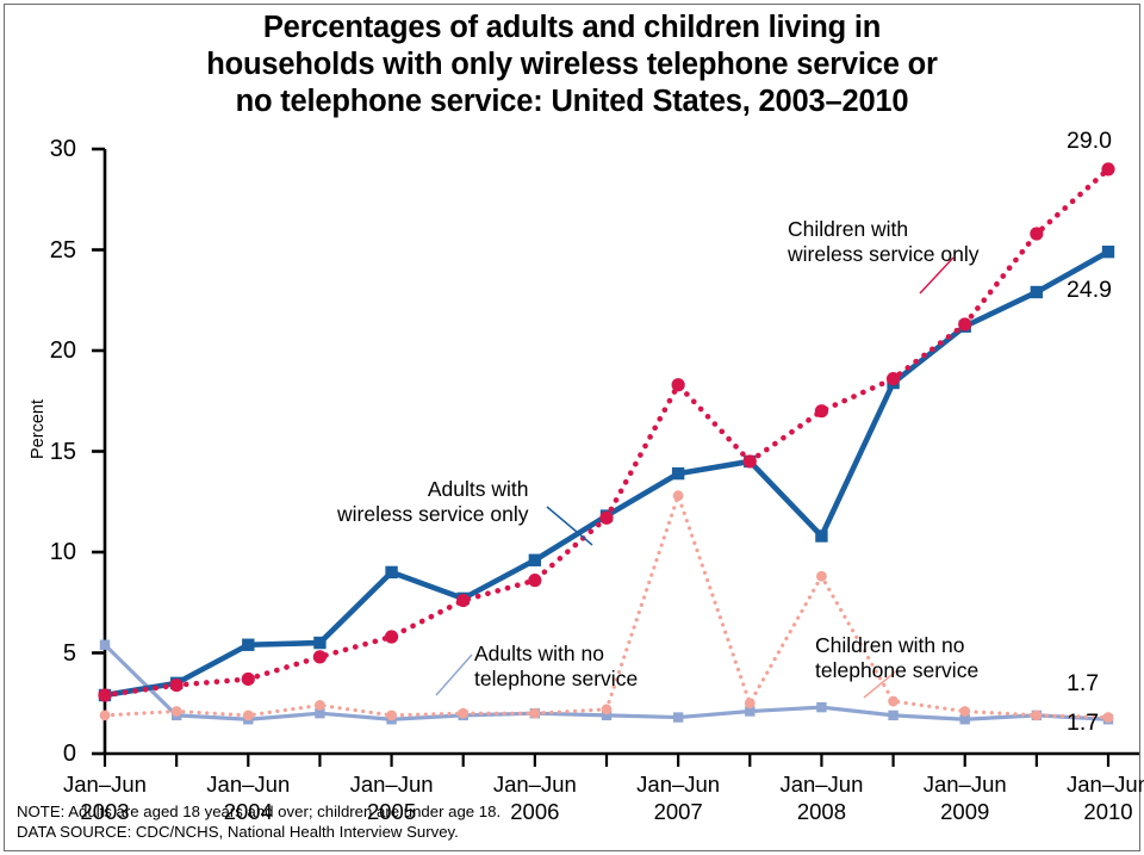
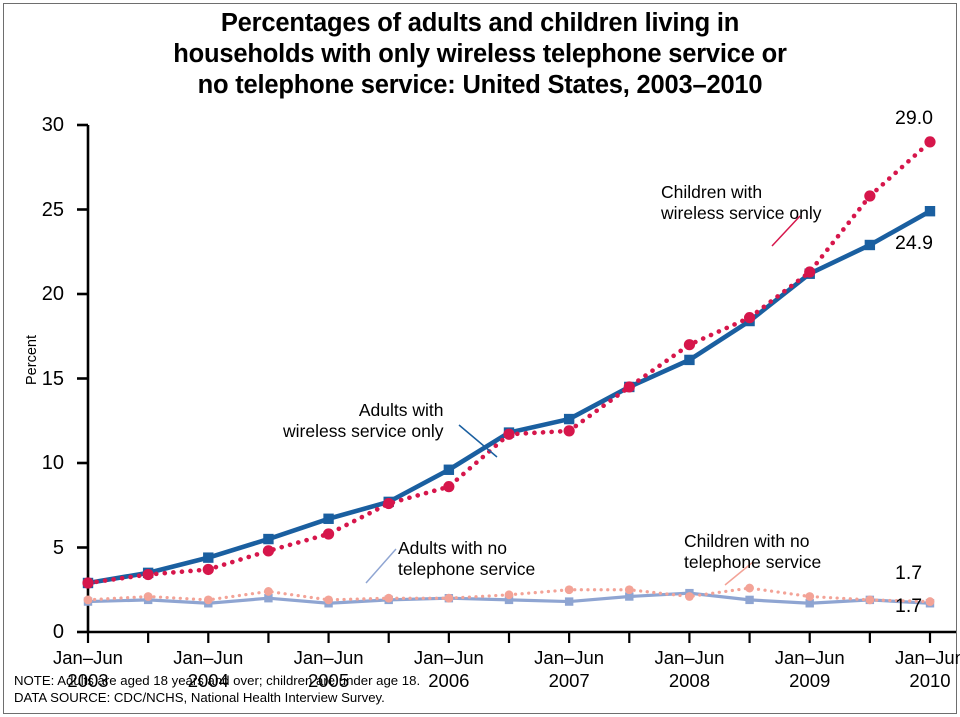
Adults with no telephone service/Jan–Jun 2003: 5.4 -> 1.8
Adults with wireless service only/Jan–Jun 2004: 5.4 -> 4.4
Adults with wireless service only/Jan–Jun 2005: 9.0 -> 6.7
Adults with wireless service only/Jan–Jun 2007: 13.9 -> 12.6
Children with wireless service only/Jan–Jun 2007: 18.3 -> 11.9
Children with no telephone service/Jan–Jun 2007: 12.8 -> 2.5
Adults with wireless service only/Jan–Jun 2008: 10.8 -> 16.1
Children with no telephone service/Jan–Jun 2008: 8.8 -> 2.1
